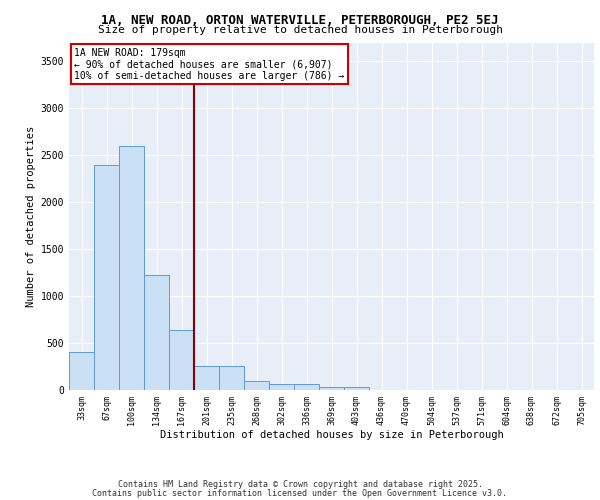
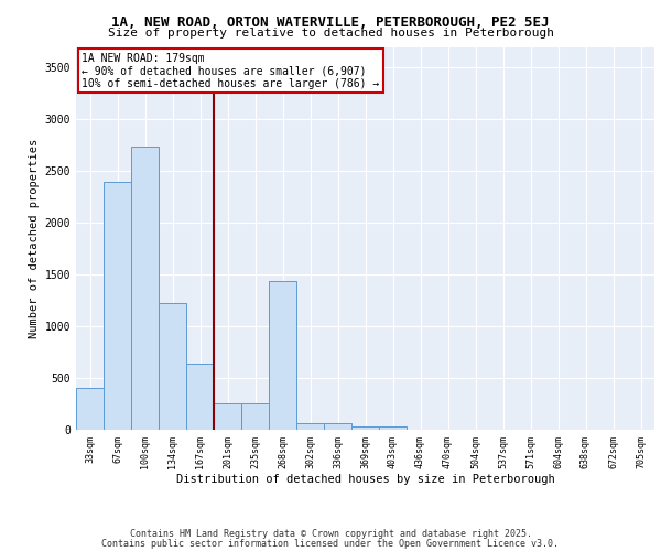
100sqm: 2600 -> 2740
268sqm: 100 -> 1440
